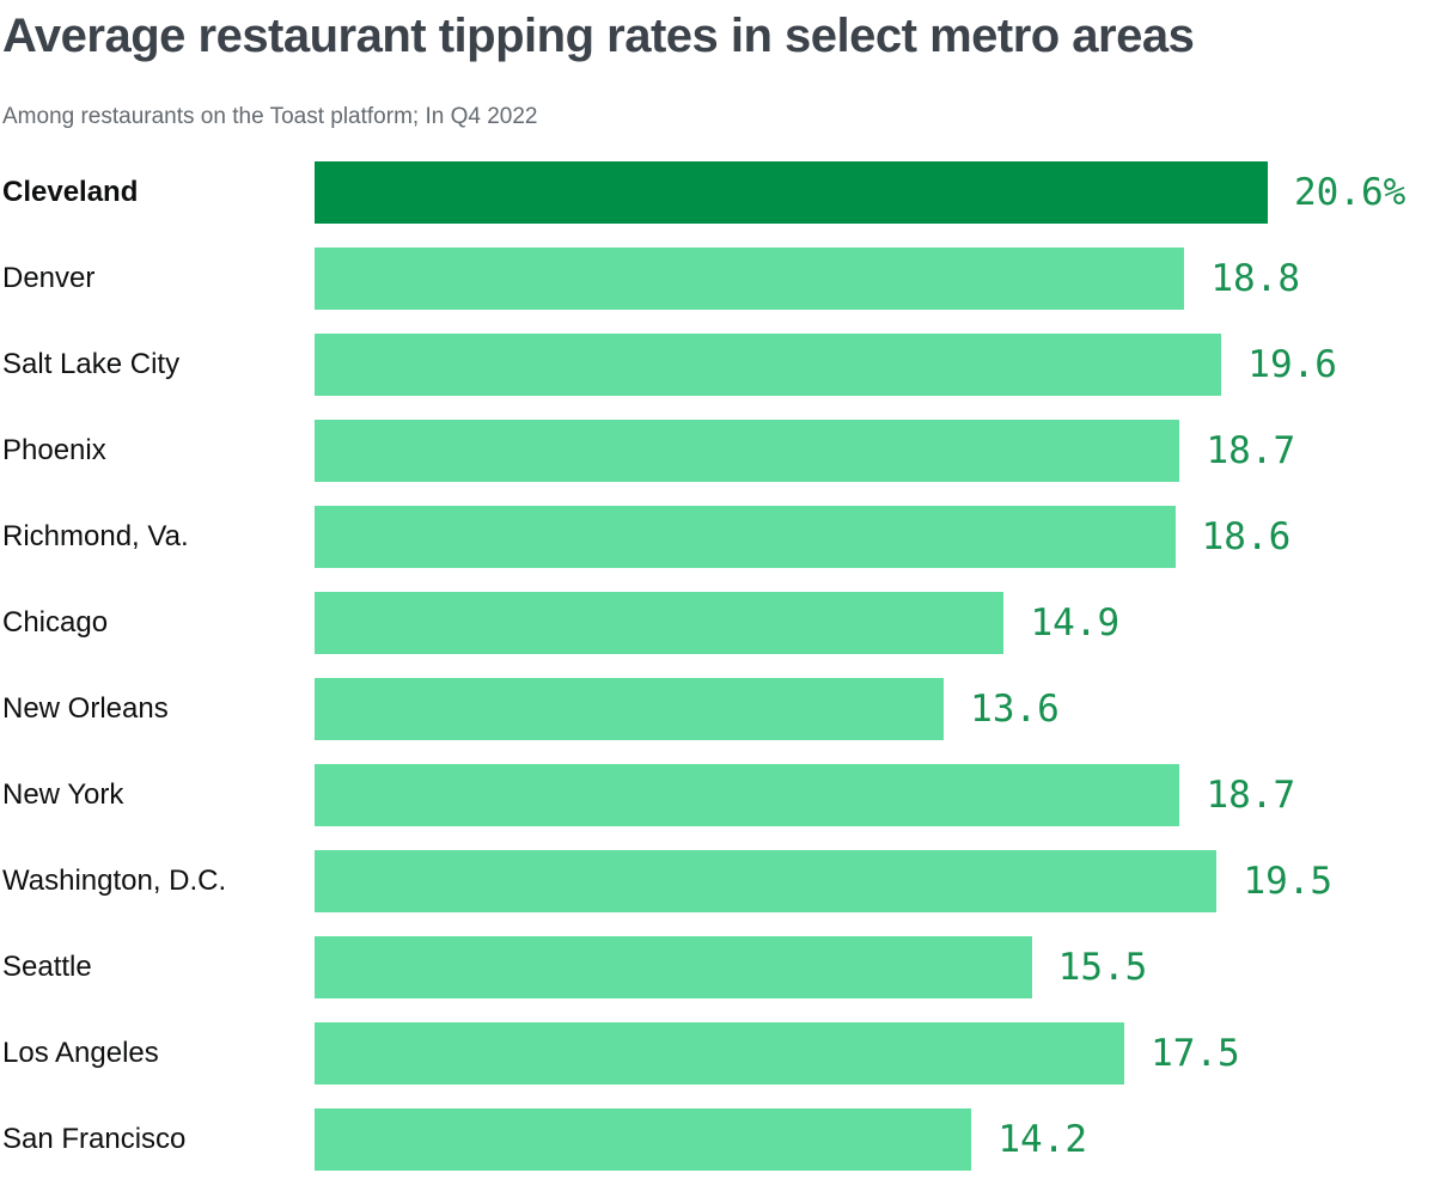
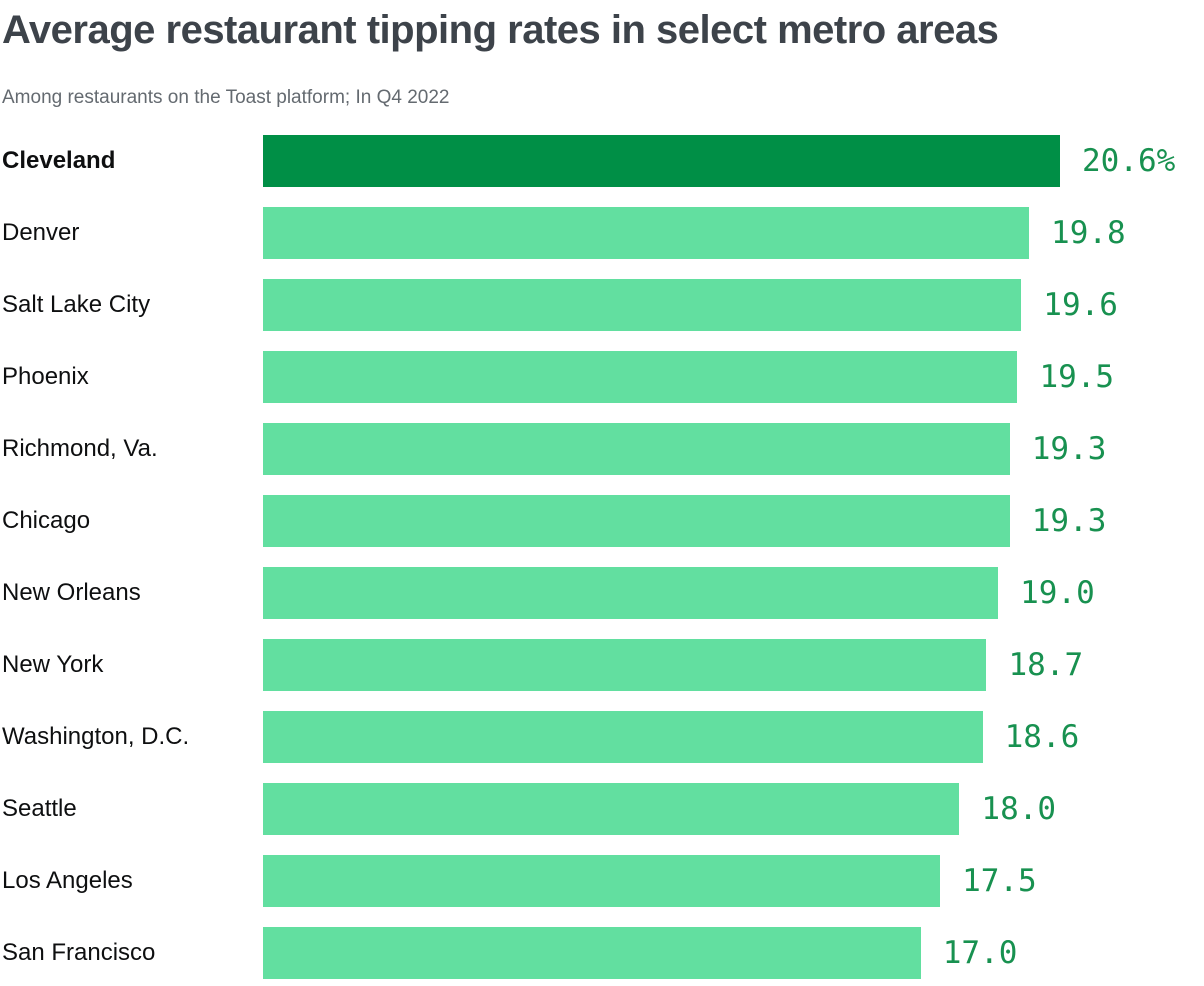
Denver: 18.8 -> 19.8
Phoenix: 18.7 -> 19.5
Richmond, Va.: 18.6 -> 19.3
Chicago: 14.9 -> 19.3
New Orleans: 13.6 -> 19.0
Washington, D.C.: 19.5 -> 18.6
Seattle: 15.5 -> 18.0
San Francisco: 14.2 -> 17.0
